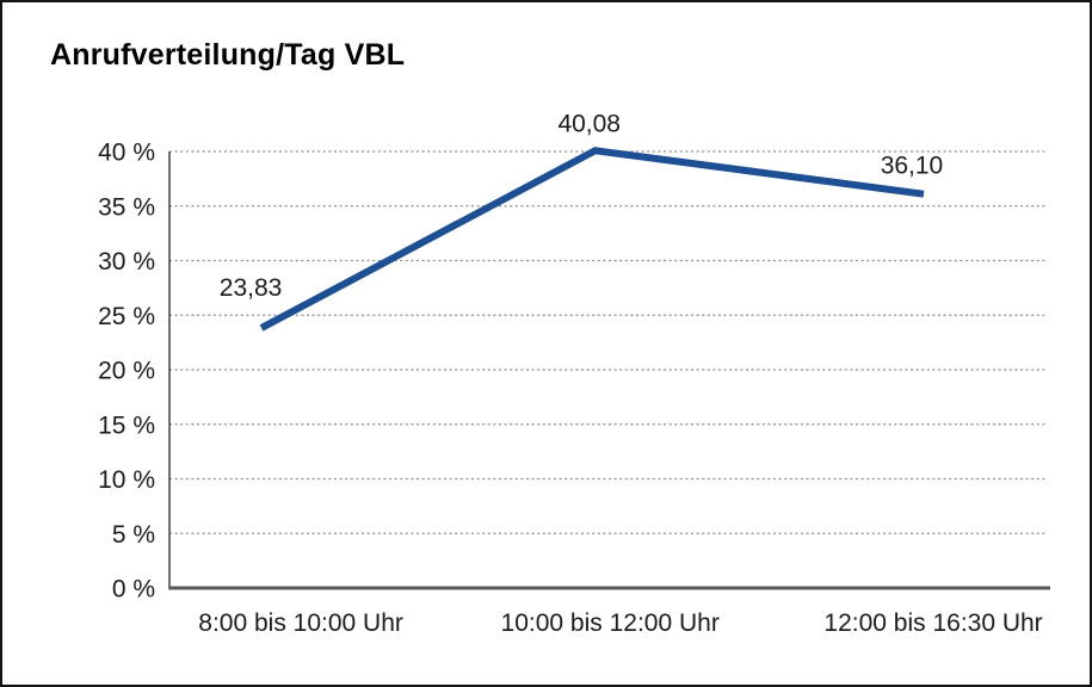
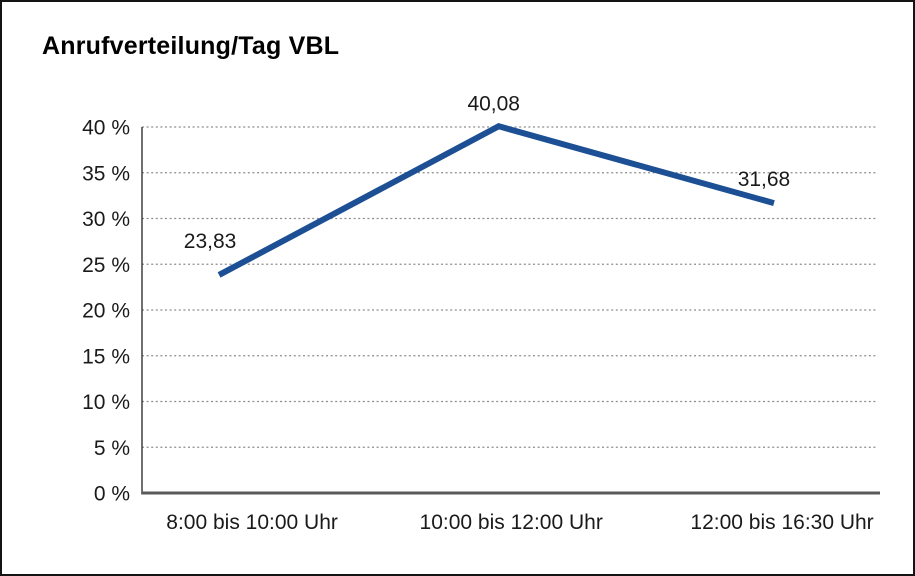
12:00 bis 16:30 Uhr: 36,10 -> 31,68
